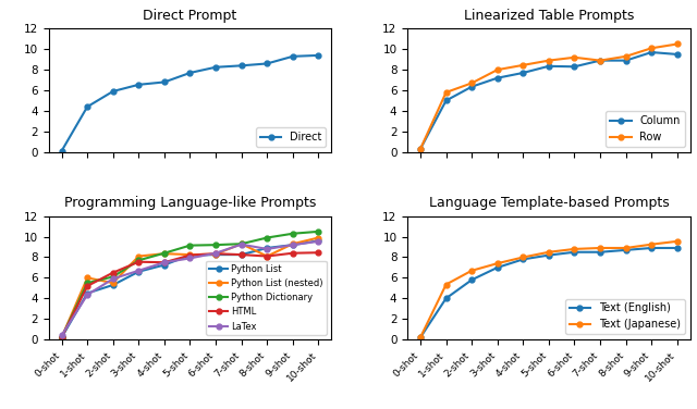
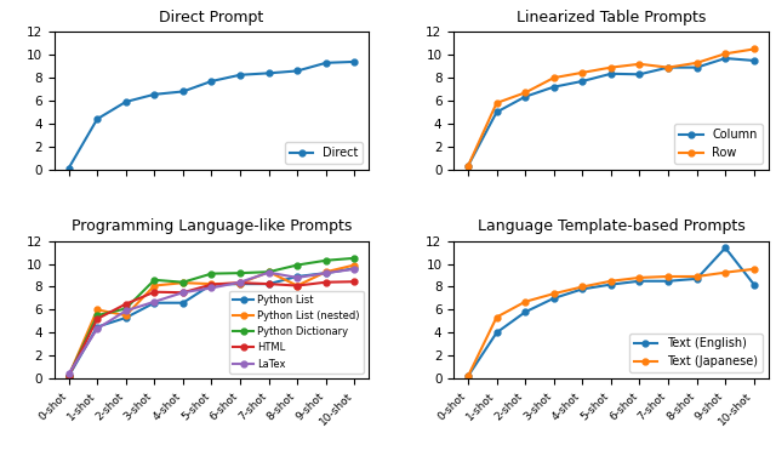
Programming Language-like Prompts/Python Dictionary/3-shot: 7.7 -> 8.6
Programming Language-like Prompts/Python List/4-shot: 7.2 -> 6.6
Language Template-based Prompts/Text (English)/9-shot: 8.9 -> 11.4
Language Template-based Prompts/Text (English)/10-shot: 8.9 -> 8.2
